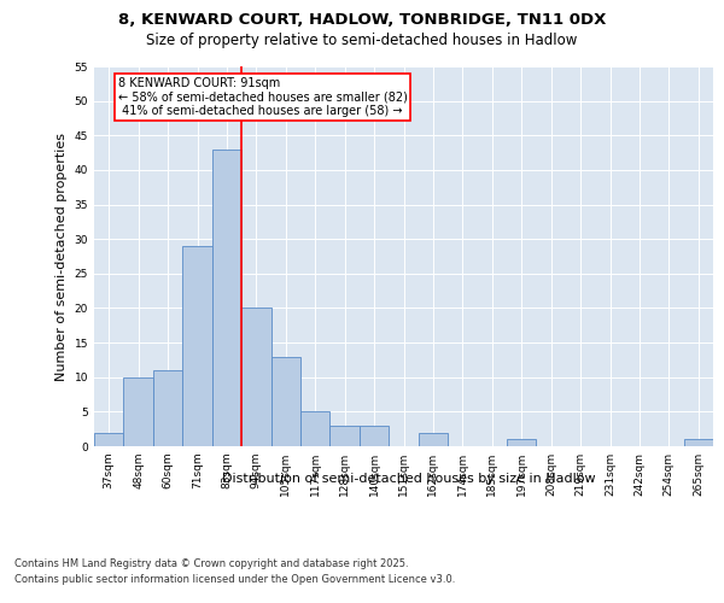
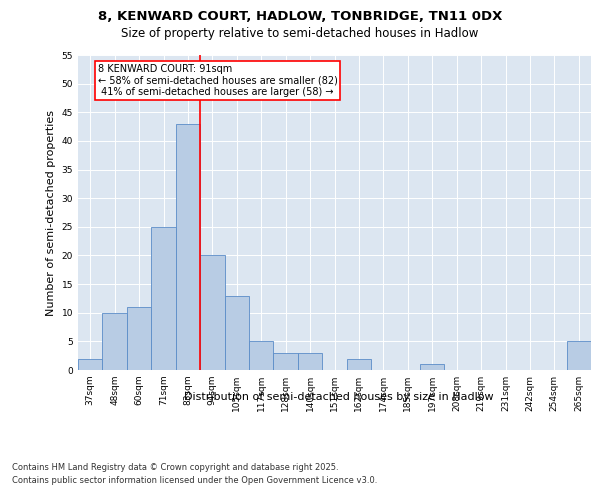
71sqm: 29 -> 25
265sqm: 1 -> 5
